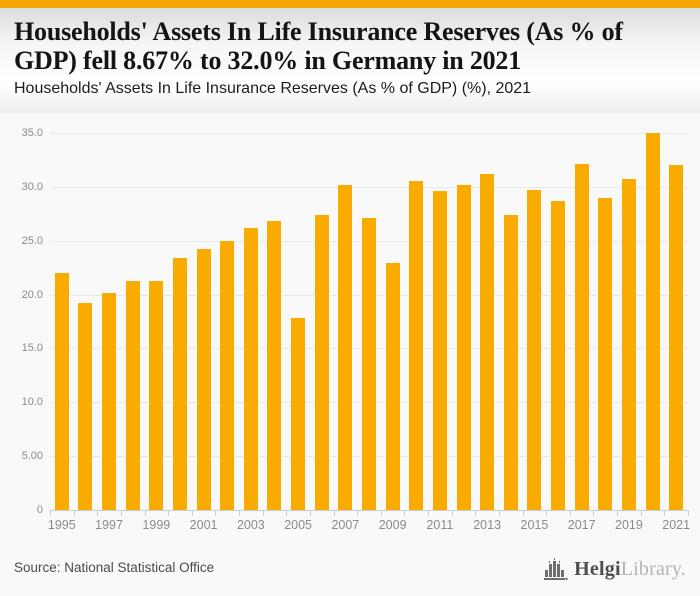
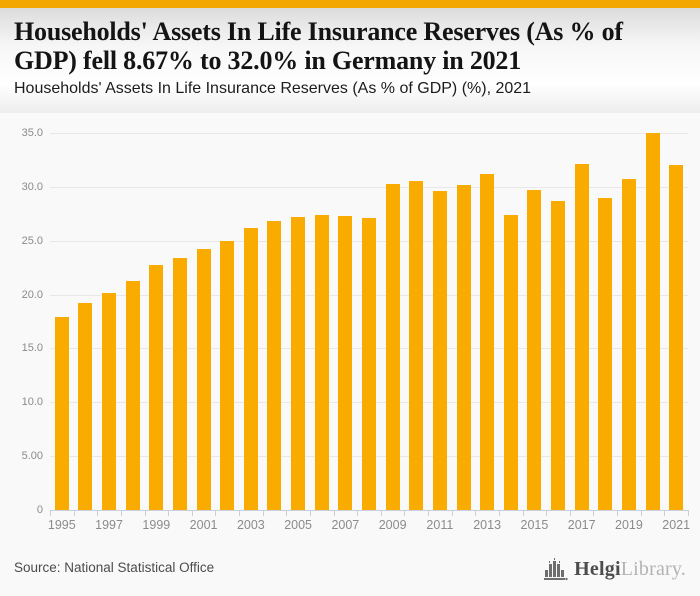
1995: 22.0 -> 17.9
1999: 21.3 -> 22.7
2005: 17.8 -> 27.2
2007: 30.2 -> 27.3
2009: 22.9 -> 30.3
